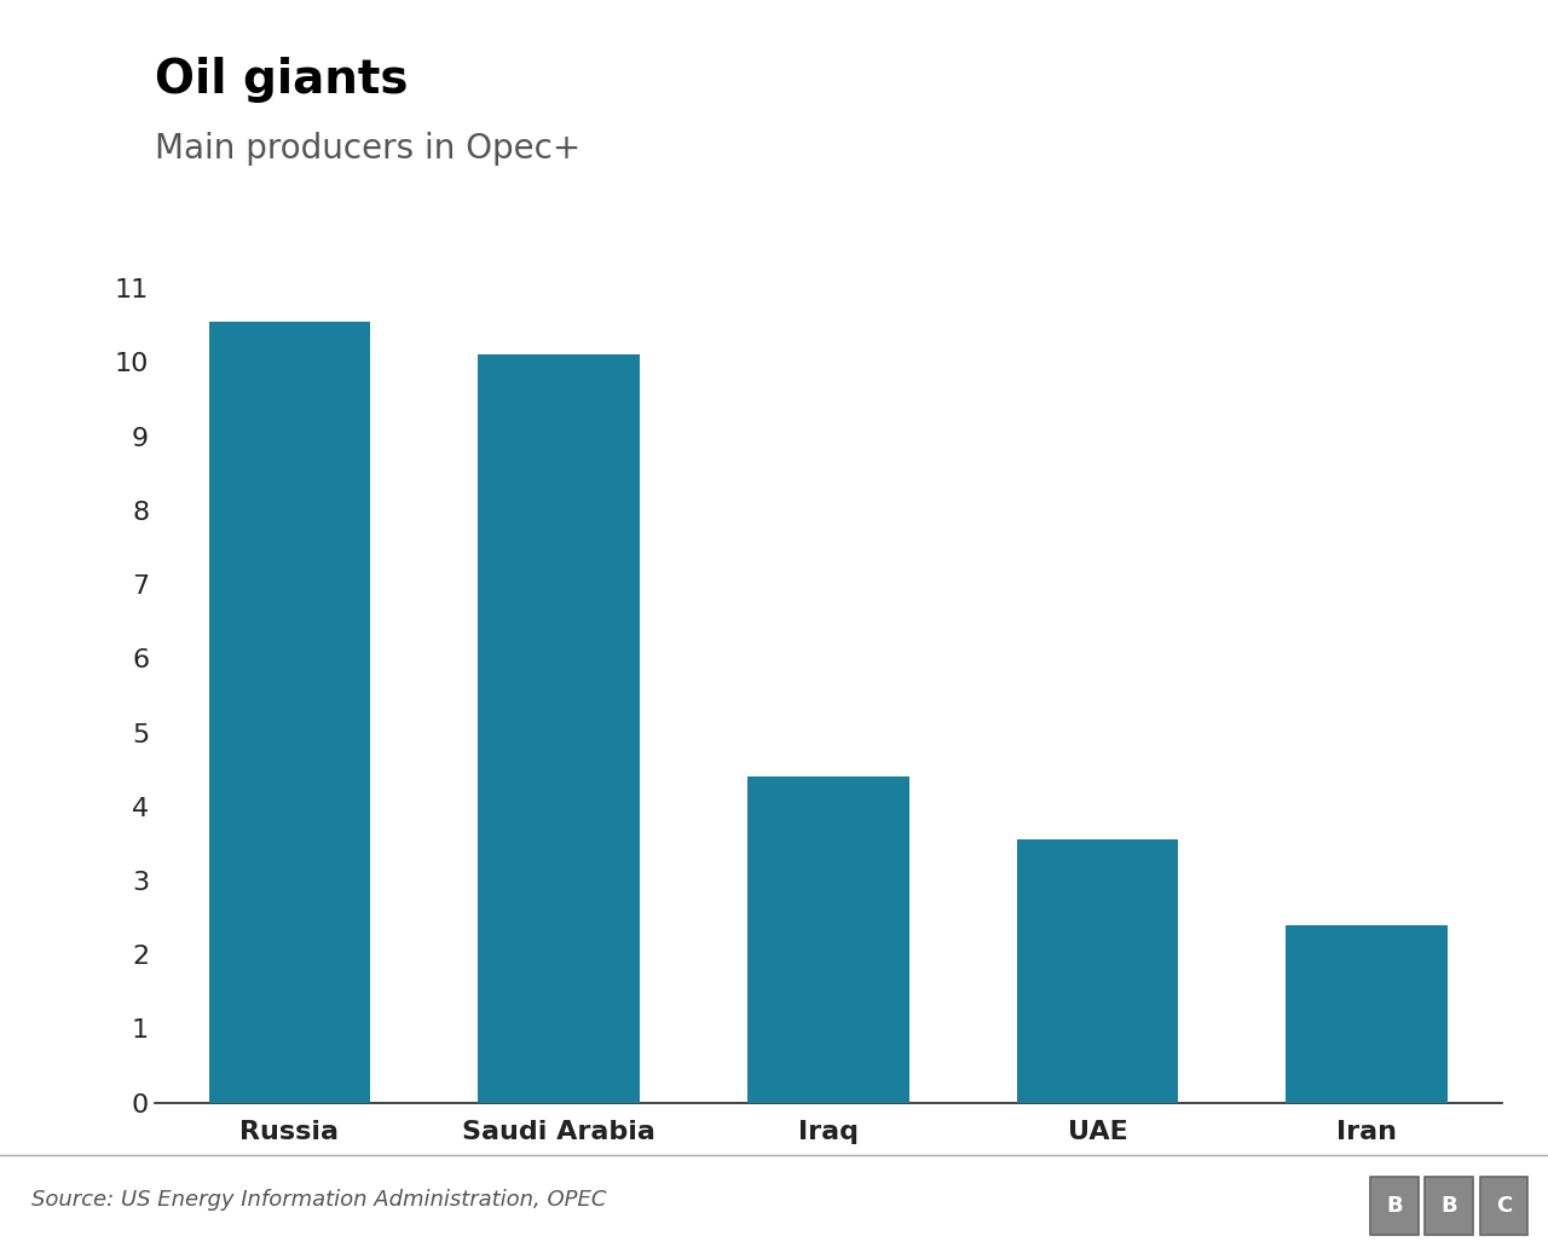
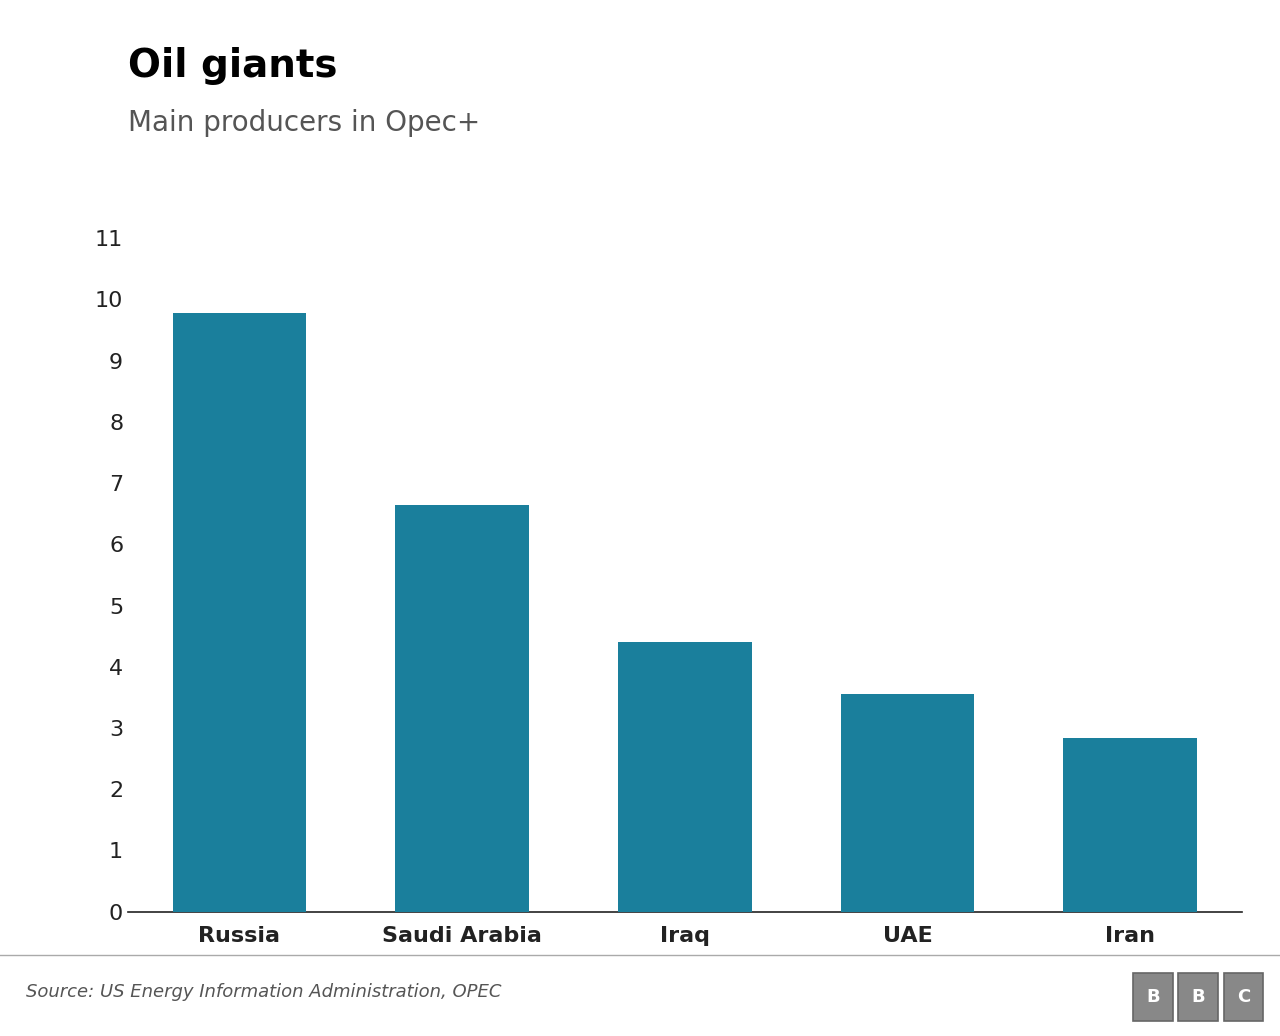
Russia: 10.55 -> 9.78
Saudi Arabia: 10.10 -> 6.64
Iran: 2.40 -> 2.84
